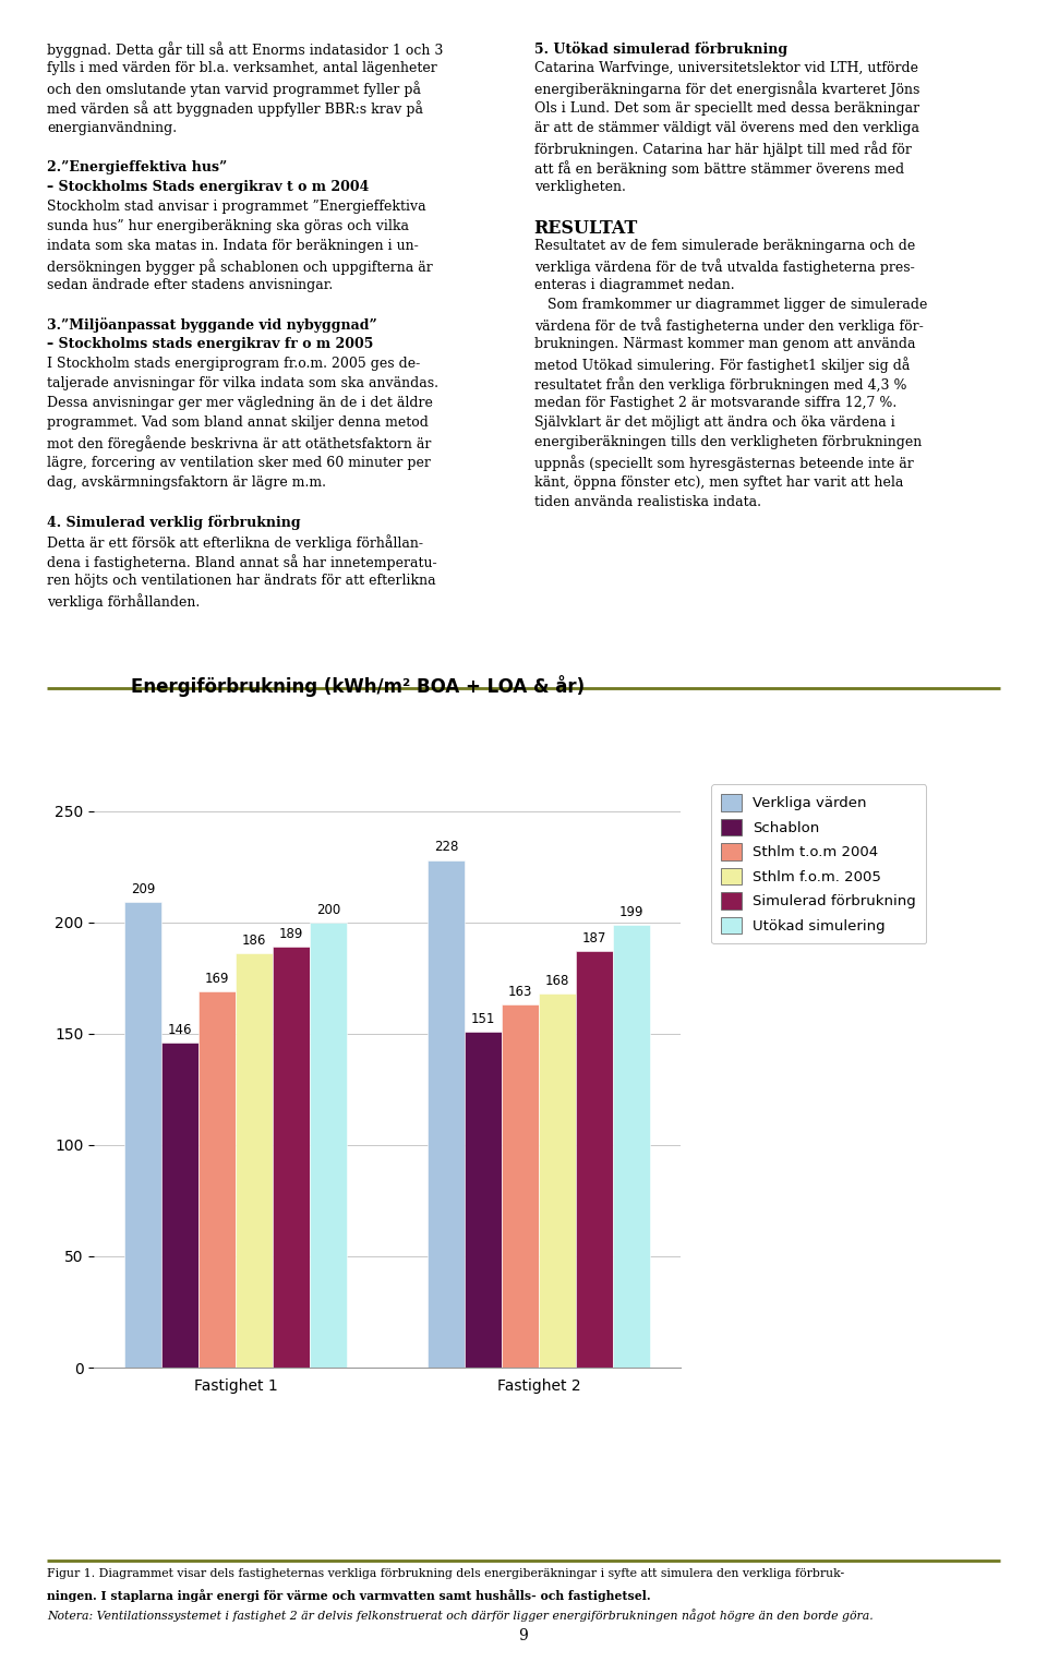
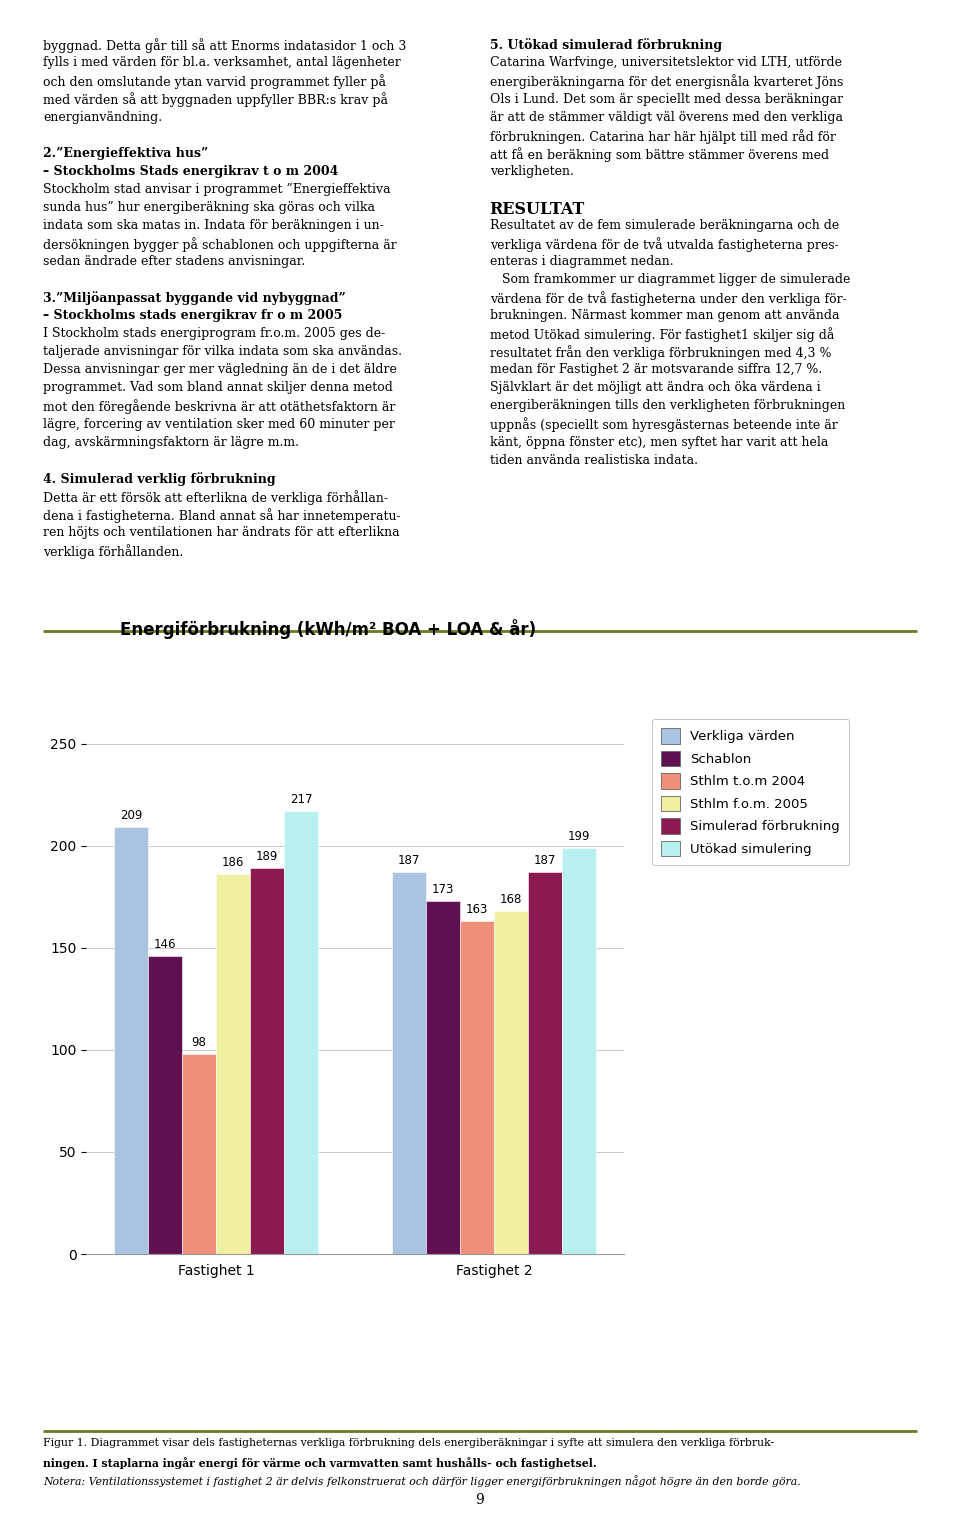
Sthlm t.o.m 2004/Fastighet 1: 169 -> 98
Utökad simulering/Fastighet 1: 200 -> 217
Verkliga värden/Fastighet 2: 228 -> 187
Schablon/Fastighet 2: 151 -> 173
